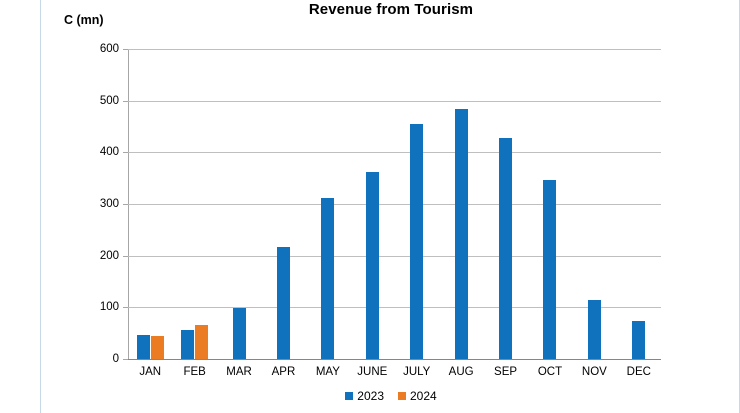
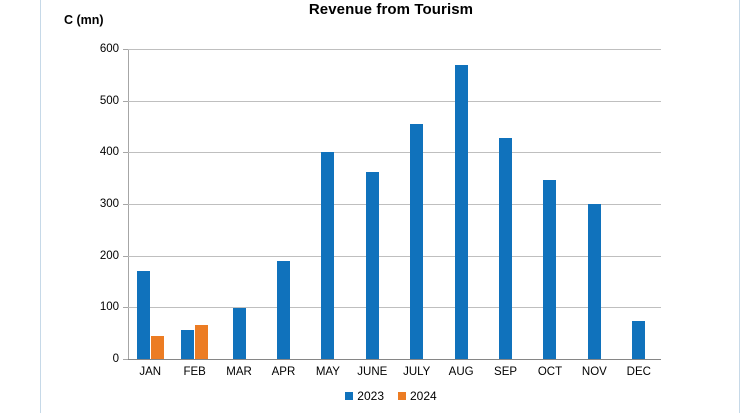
2023/JAN: 50 -> 170
2023/APR: 220 -> 190
2023/MAY: 310 -> 400
2023/AUG: 480 -> 570
2023/NOV: 110 -> 300
